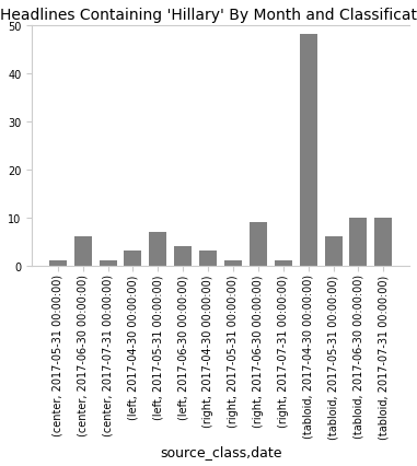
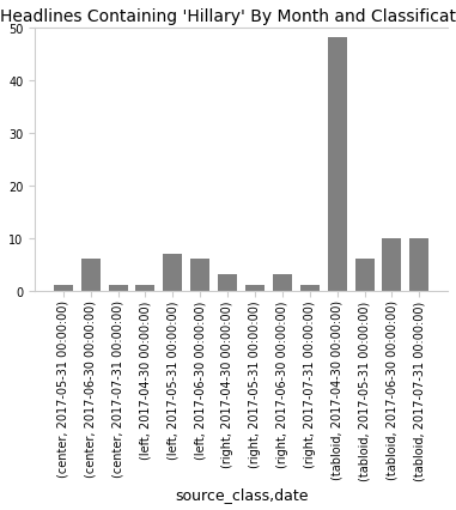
(left, 2017-04-30 00:00:00): 3 -> 1
(left, 2017-06-30 00:00:00): 4 -> 6
(right, 2017-06-30 00:00:00): 9 -> 3
